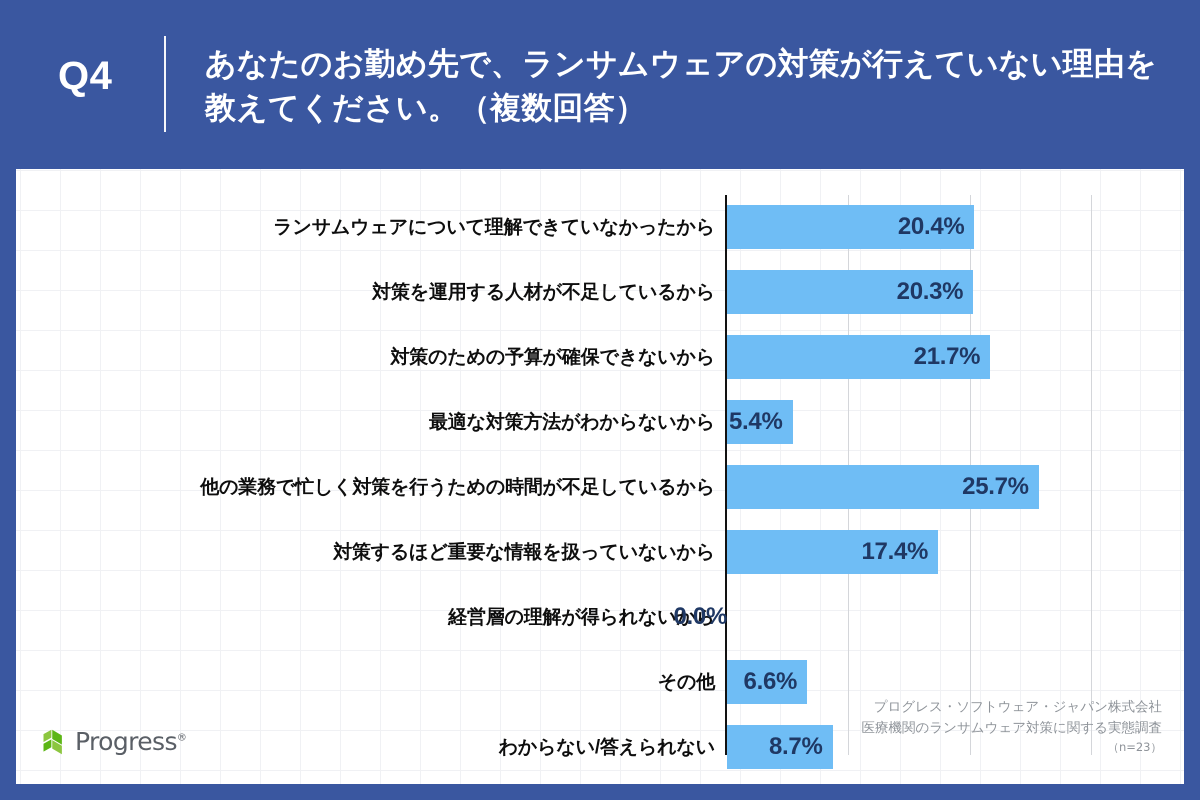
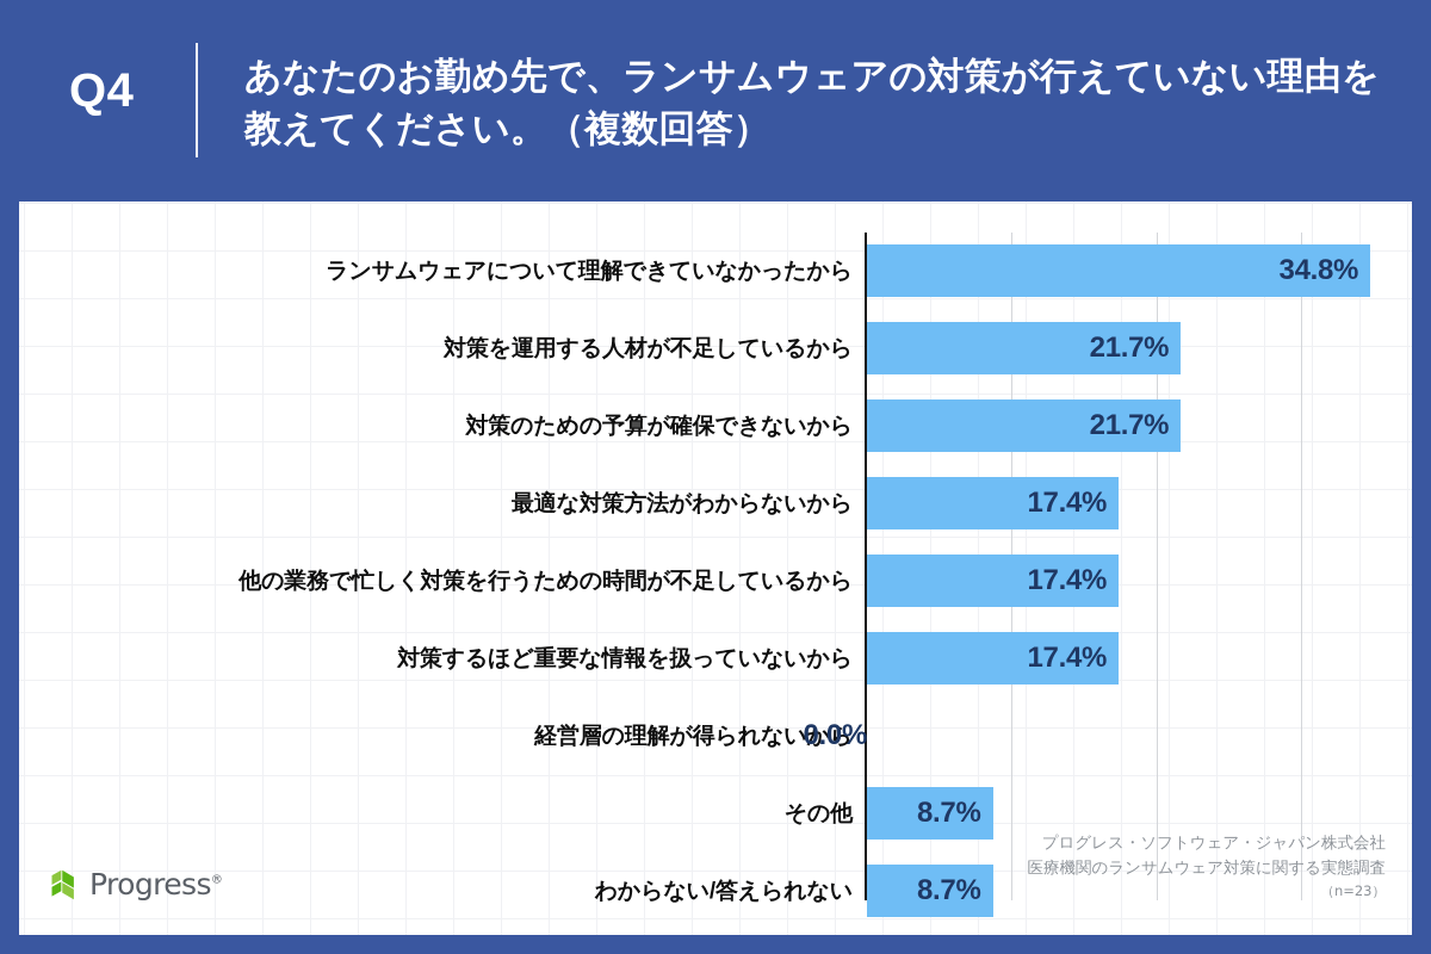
ランサムウェアについて理解できていなかったから: 20.4% -> 34.8%
対策を運用する人材が不足しているから: 20.3% -> 21.7%
最適な対策方法がわからないから: 5.4% -> 17.4%
他の業務で忙しく対策を行うための時間が不足しているから: 25.7% -> 17.4%
その他: 6.6% -> 8.7%
